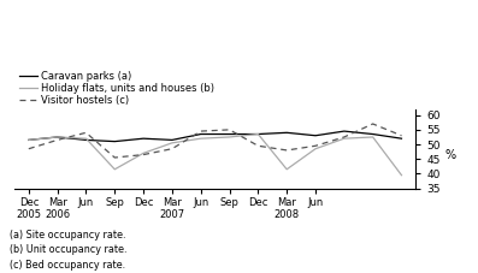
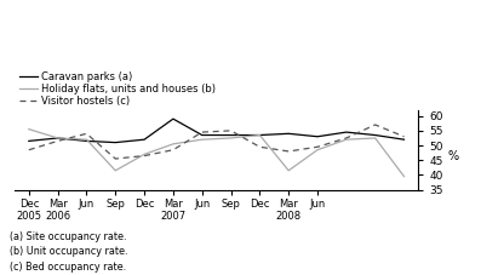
Holiday flats, units and houses (b)/Dec 2005: 51.5 -> 55.5
Caravan parks (a)/Mar 2007: 51.5 -> 59.0
